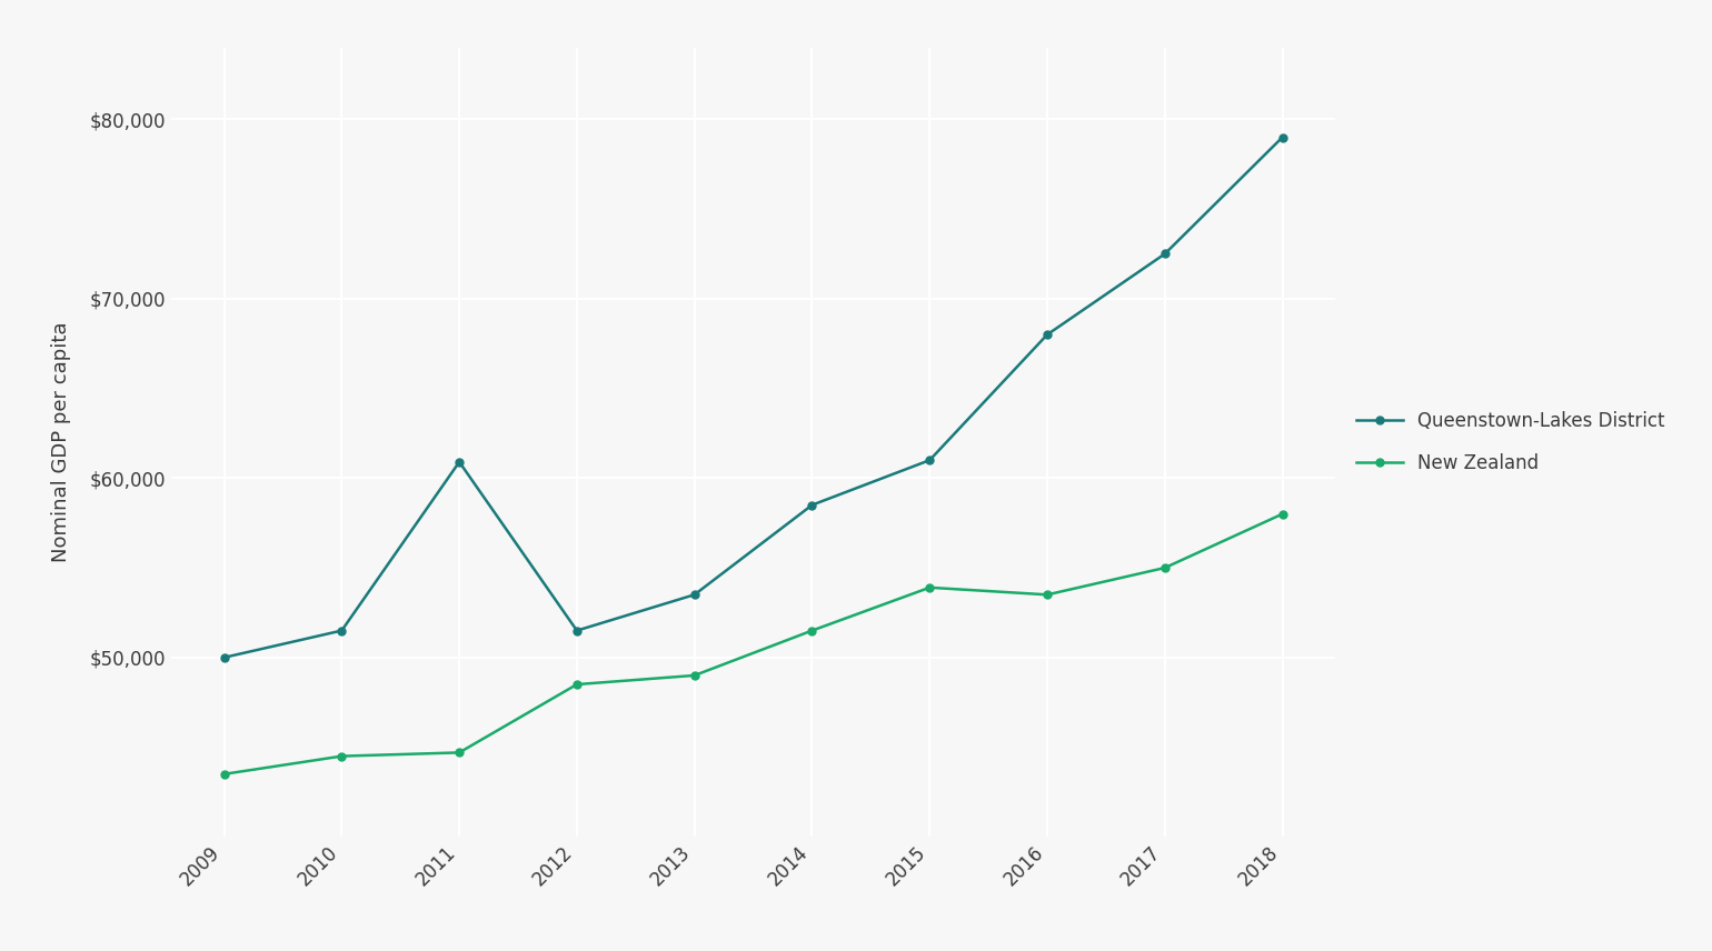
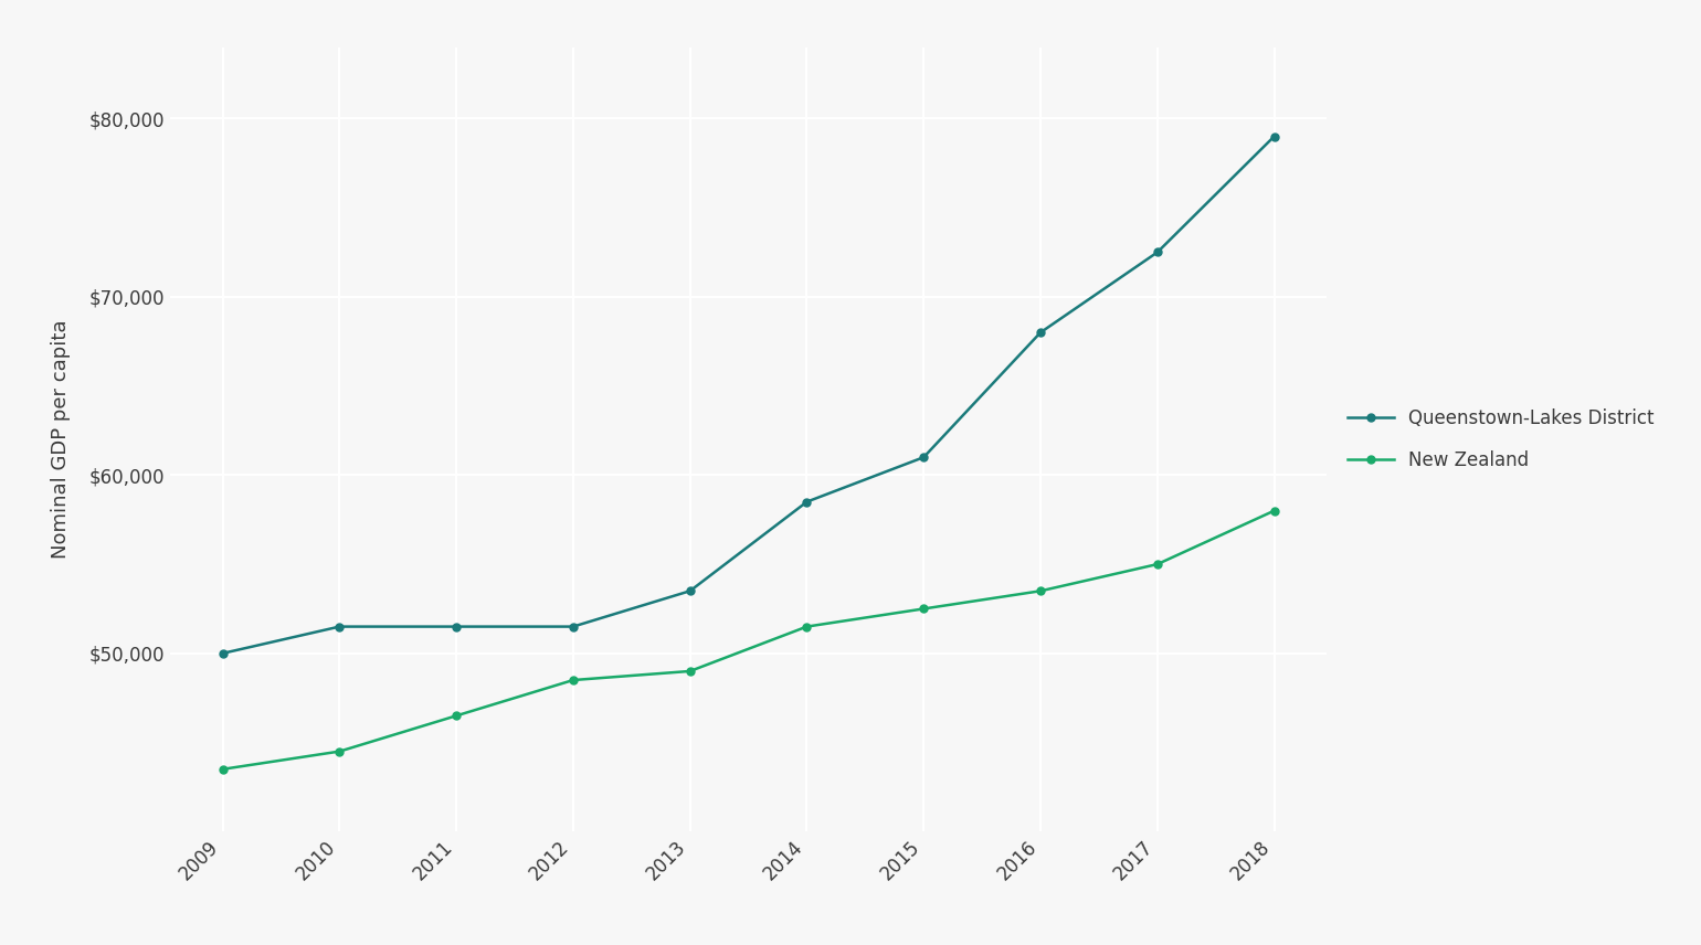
Queenstown-Lakes District/2011: $60,900 -> $51,500
New Zealand/2011: $44,700 -> $46,500
New Zealand/2015: $53,900 -> $52,500
